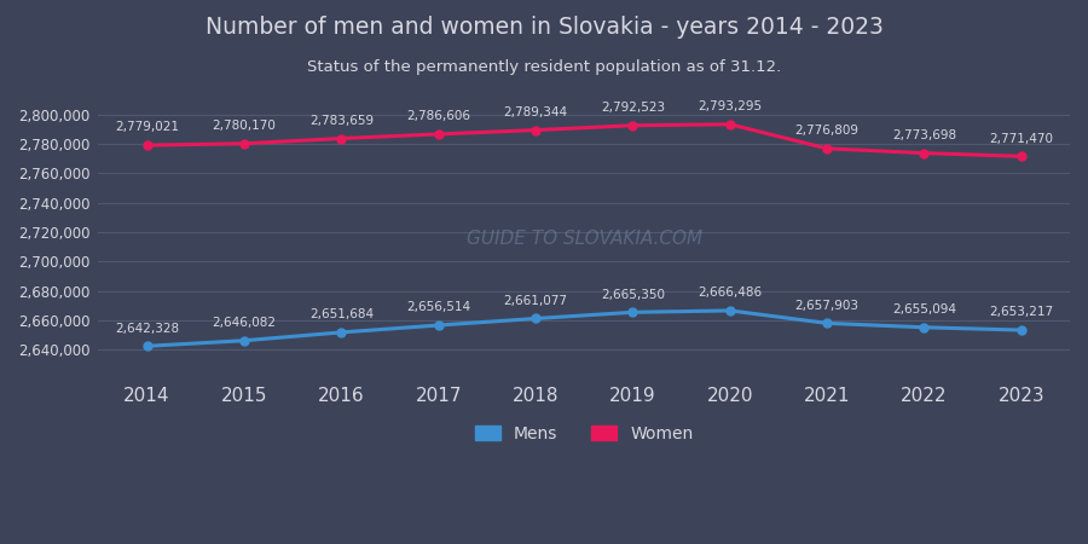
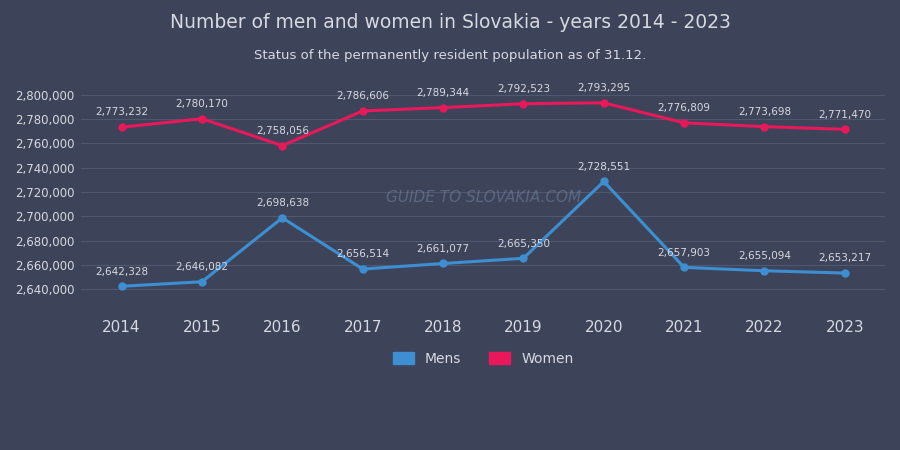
Women/2014: 2,779,021 -> 2,773,232
Mens/2016: 2,651,684 -> 2,698,638
Women/2016: 2,783,659 -> 2,758,056
Mens/2020: 2,666,486 -> 2,728,551
